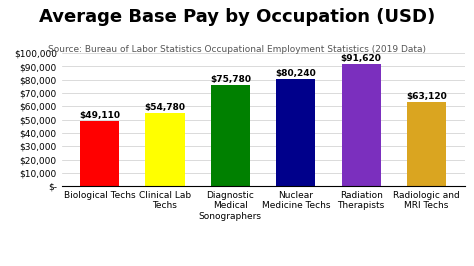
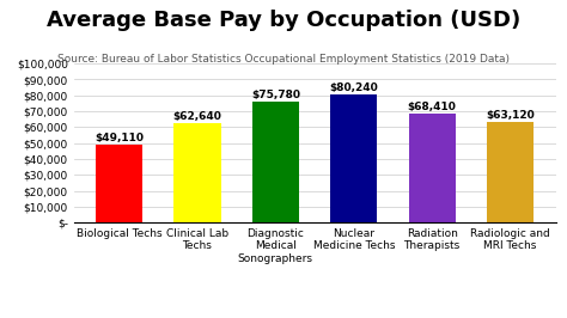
Clinical Lab Techs: $54,780 -> $62,640
Radiation Therapists: $91,620 -> $68,410
